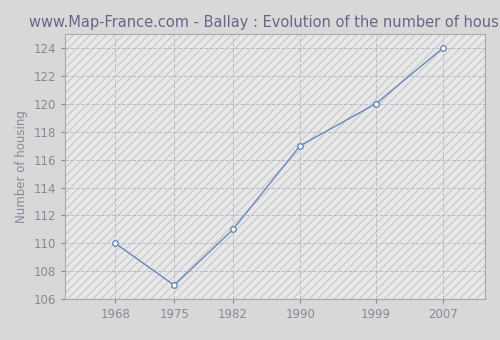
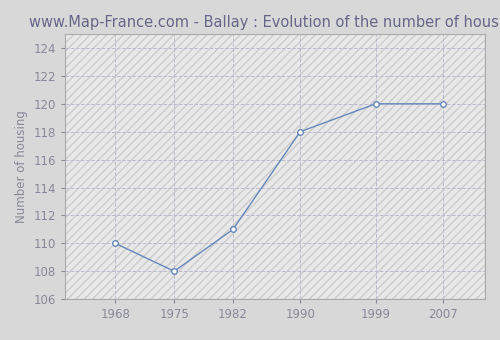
1975: 107 -> 108
1990: 117 -> 118
2007: 124 -> 120
